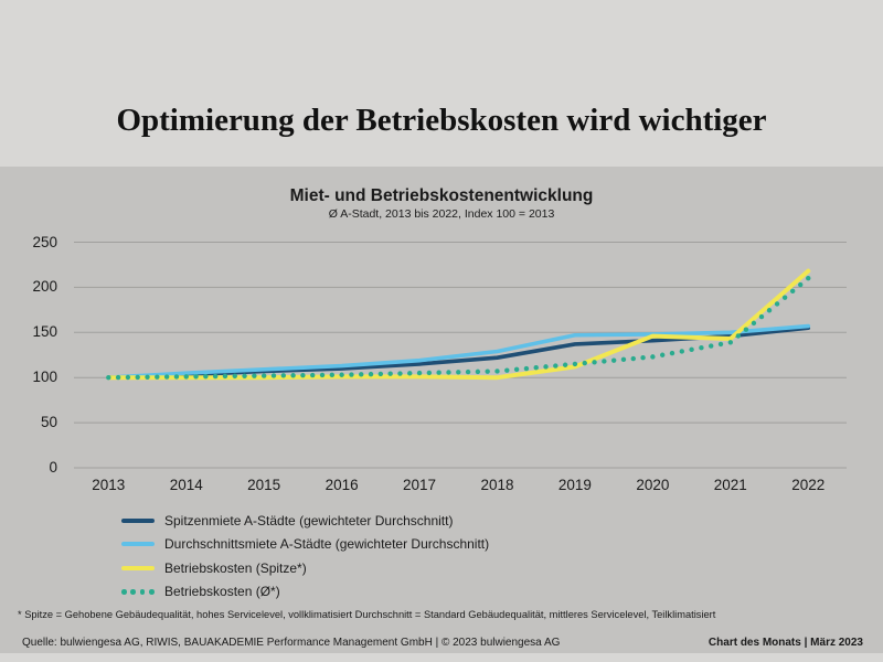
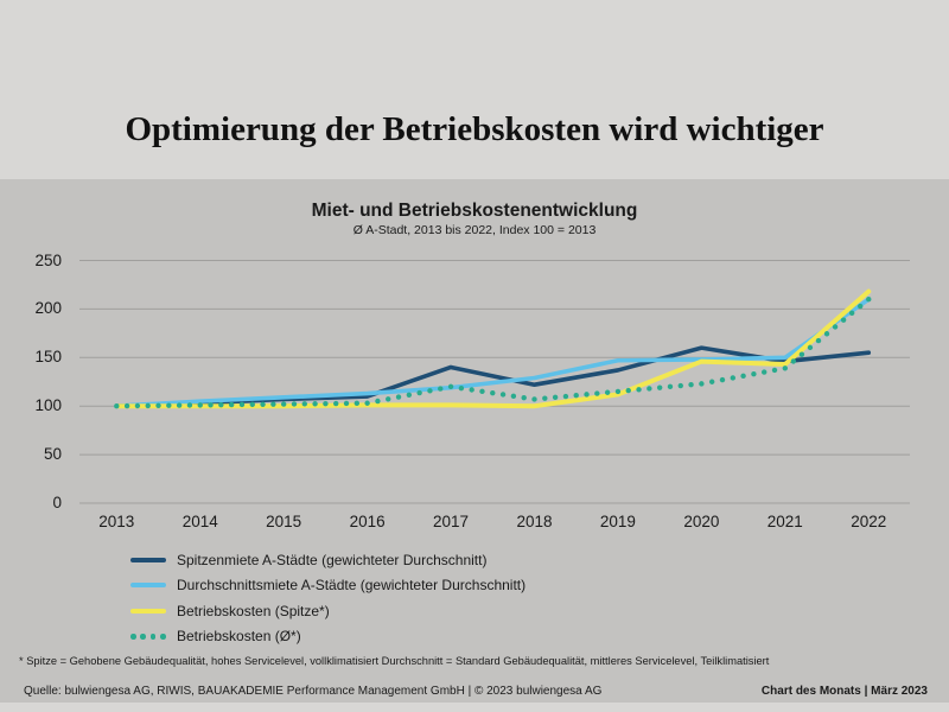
Spitzenmiete A-Städte (gewichteter Durchschnitt)/2017: 120 -> 140
Betriebskosten (Ø*)/2017: 100 -> 120
Spitzenmiete A-Städte (gewichteter Durchschnitt)/2020: 140 -> 160
Durchschnittsmiete A-Städte (gewichteter Durchschnitt)/2022: 160 -> 210
